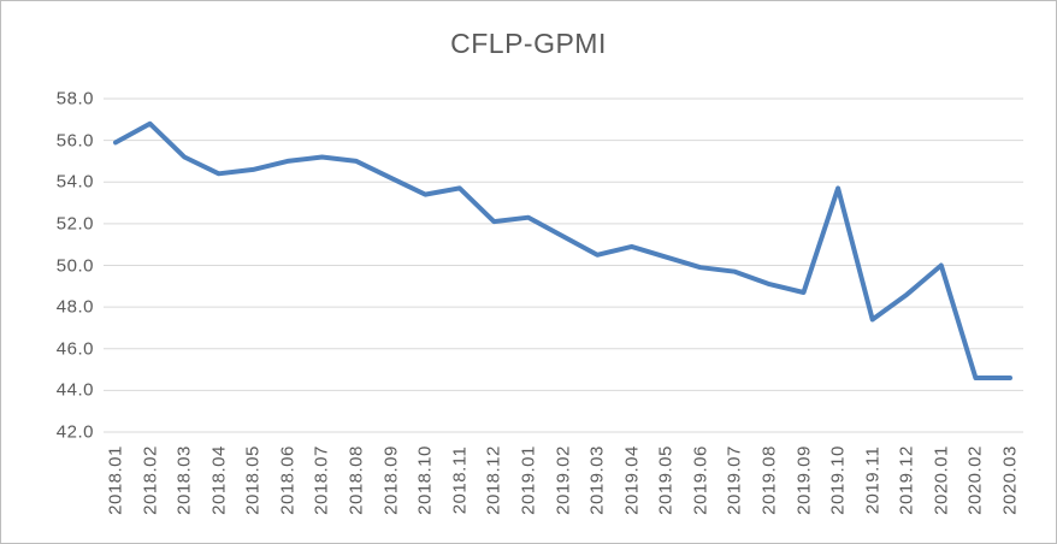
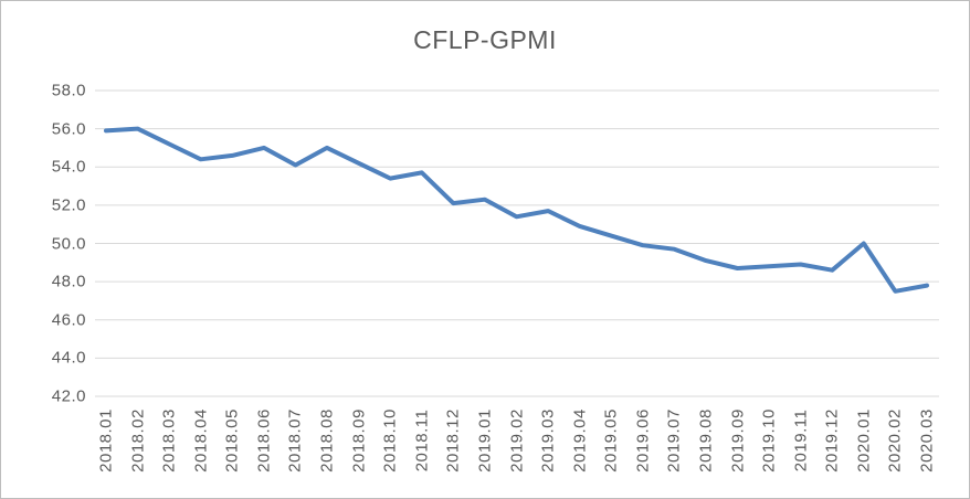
2018.02: 56.8 -> 56.0
2018.07: 55.2 -> 54.1
2019.03: 50.5 -> 51.7
2019.10: 53.7 -> 48.8
2019.11: 47.4 -> 48.9
2020.02: 44.6 -> 47.5
2020.03: 44.6 -> 47.8
